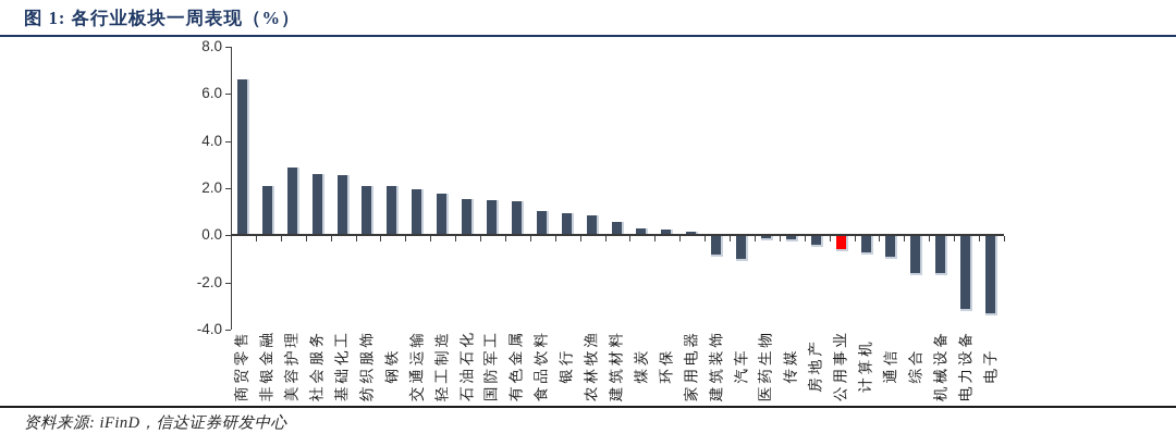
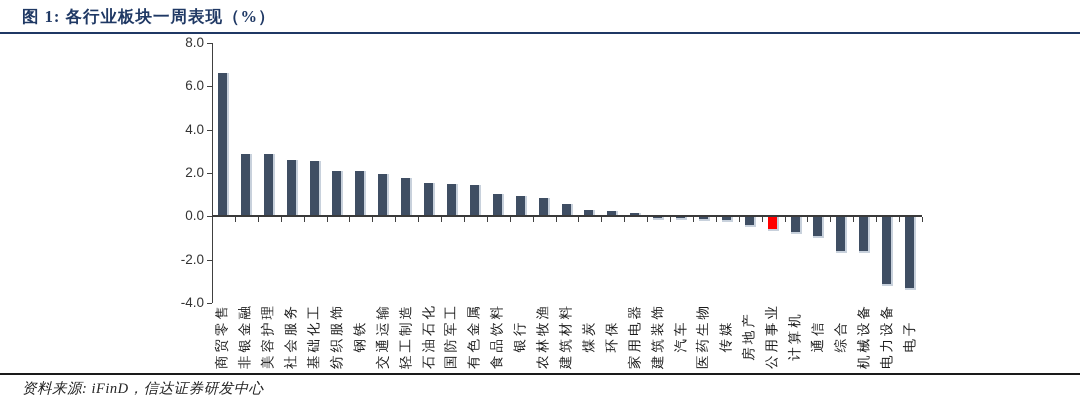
非银金融: 2.1 -> 2.9
建筑装饰: -0.9 -> -0.1
汽车: -1.1 -> -0.1
